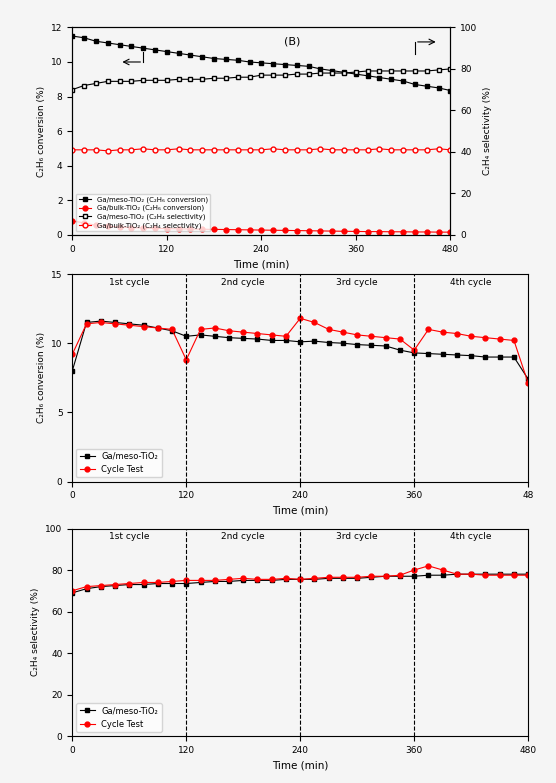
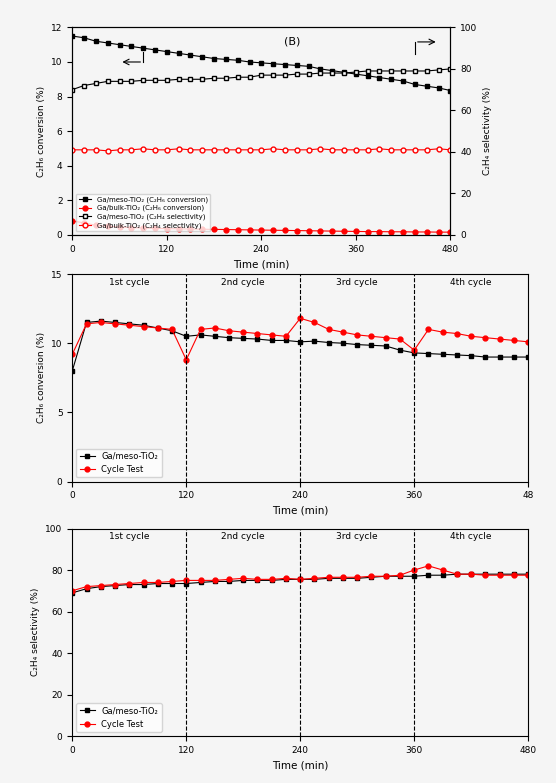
Ga/meso-TiO₂/48: 7.4 -> 9.0
Cycle Test/48: 7.1 -> 10.1
